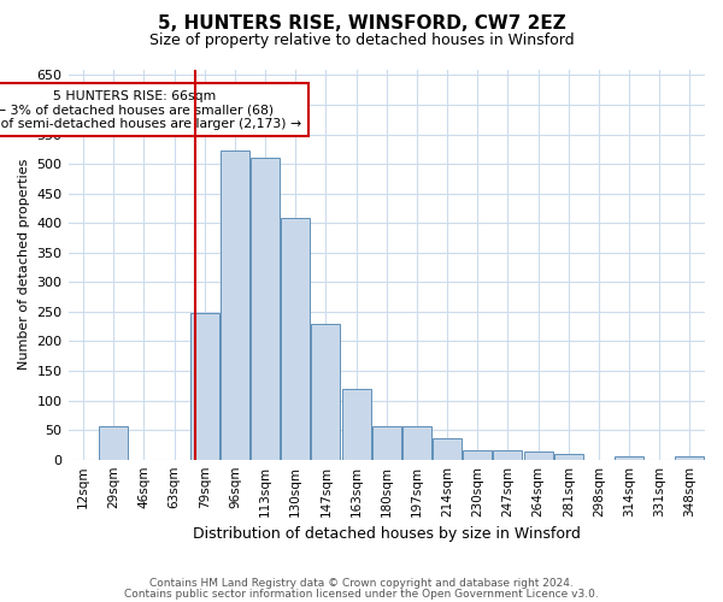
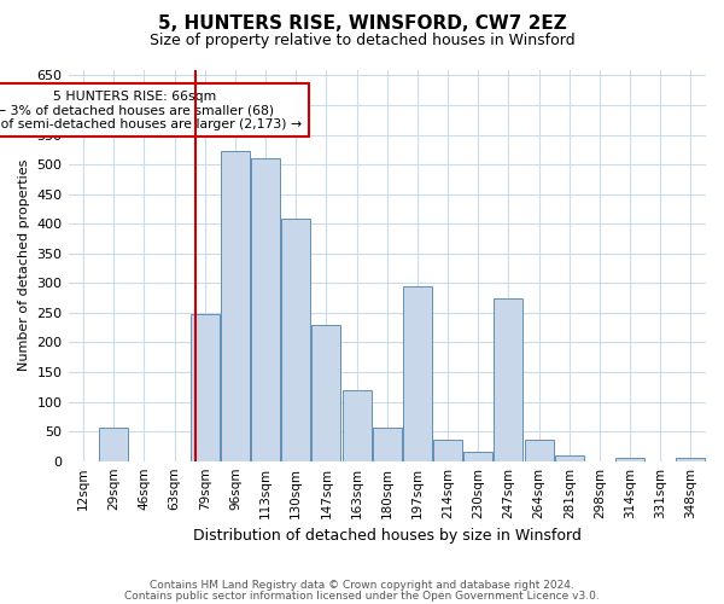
197sqm: 57 -> 295
247sqm: 15 -> 275
264sqm: 13 -> 35
